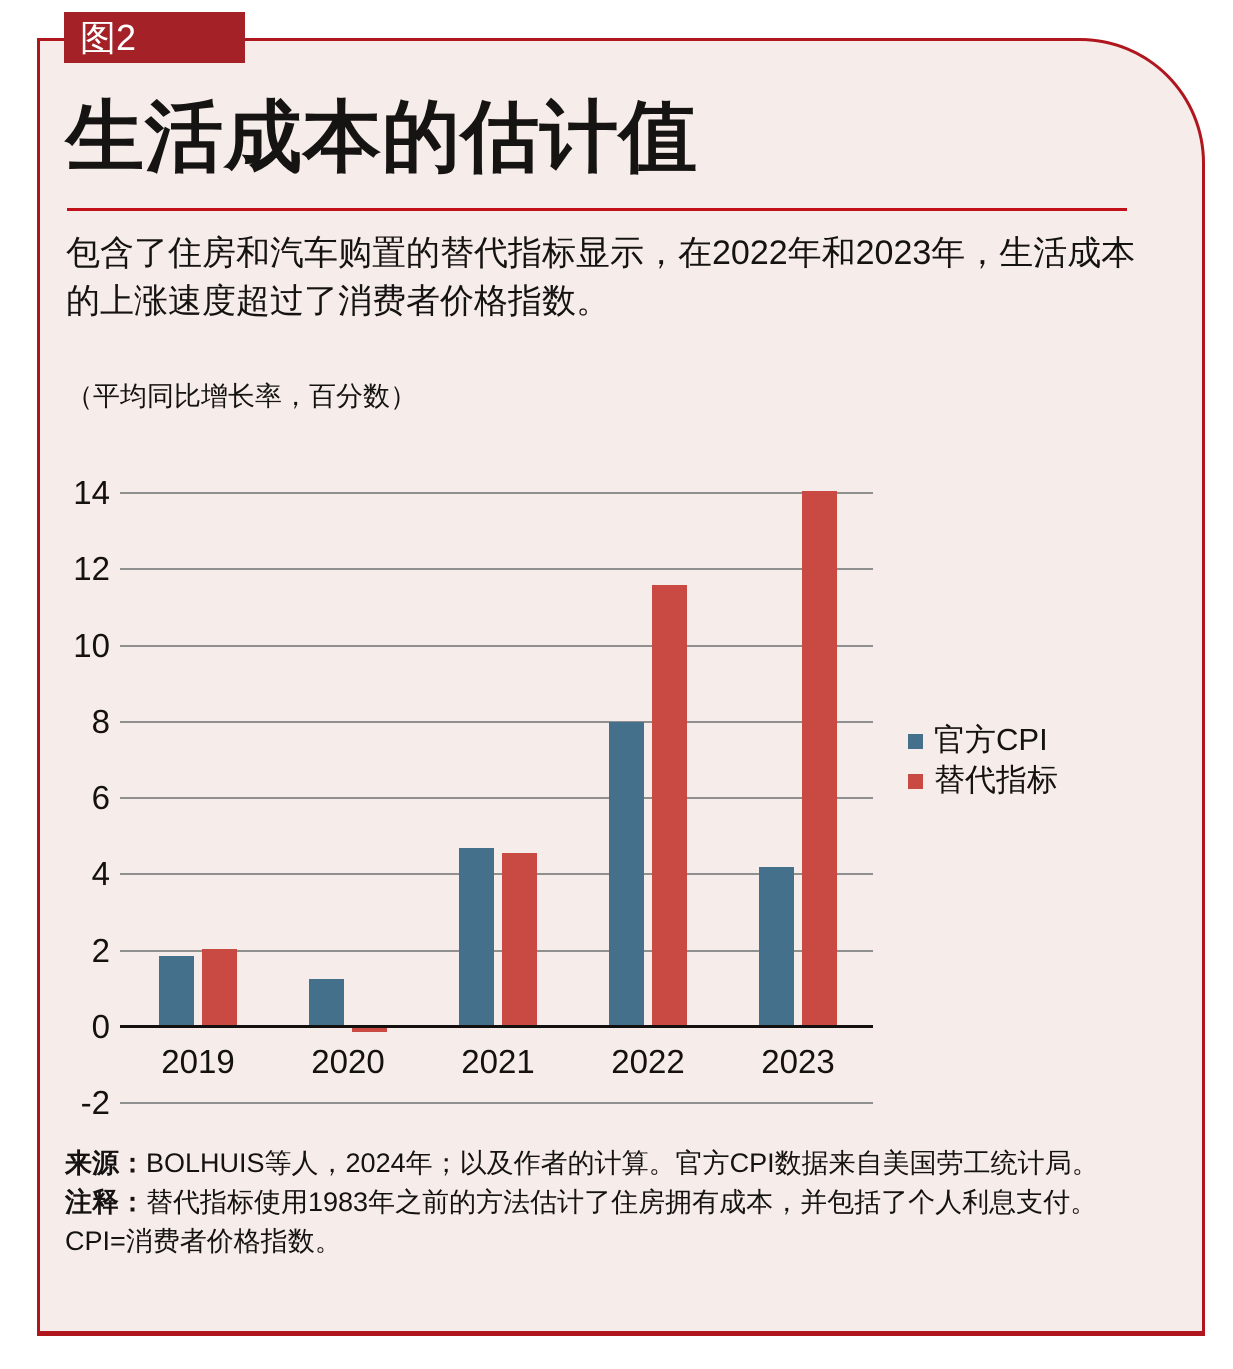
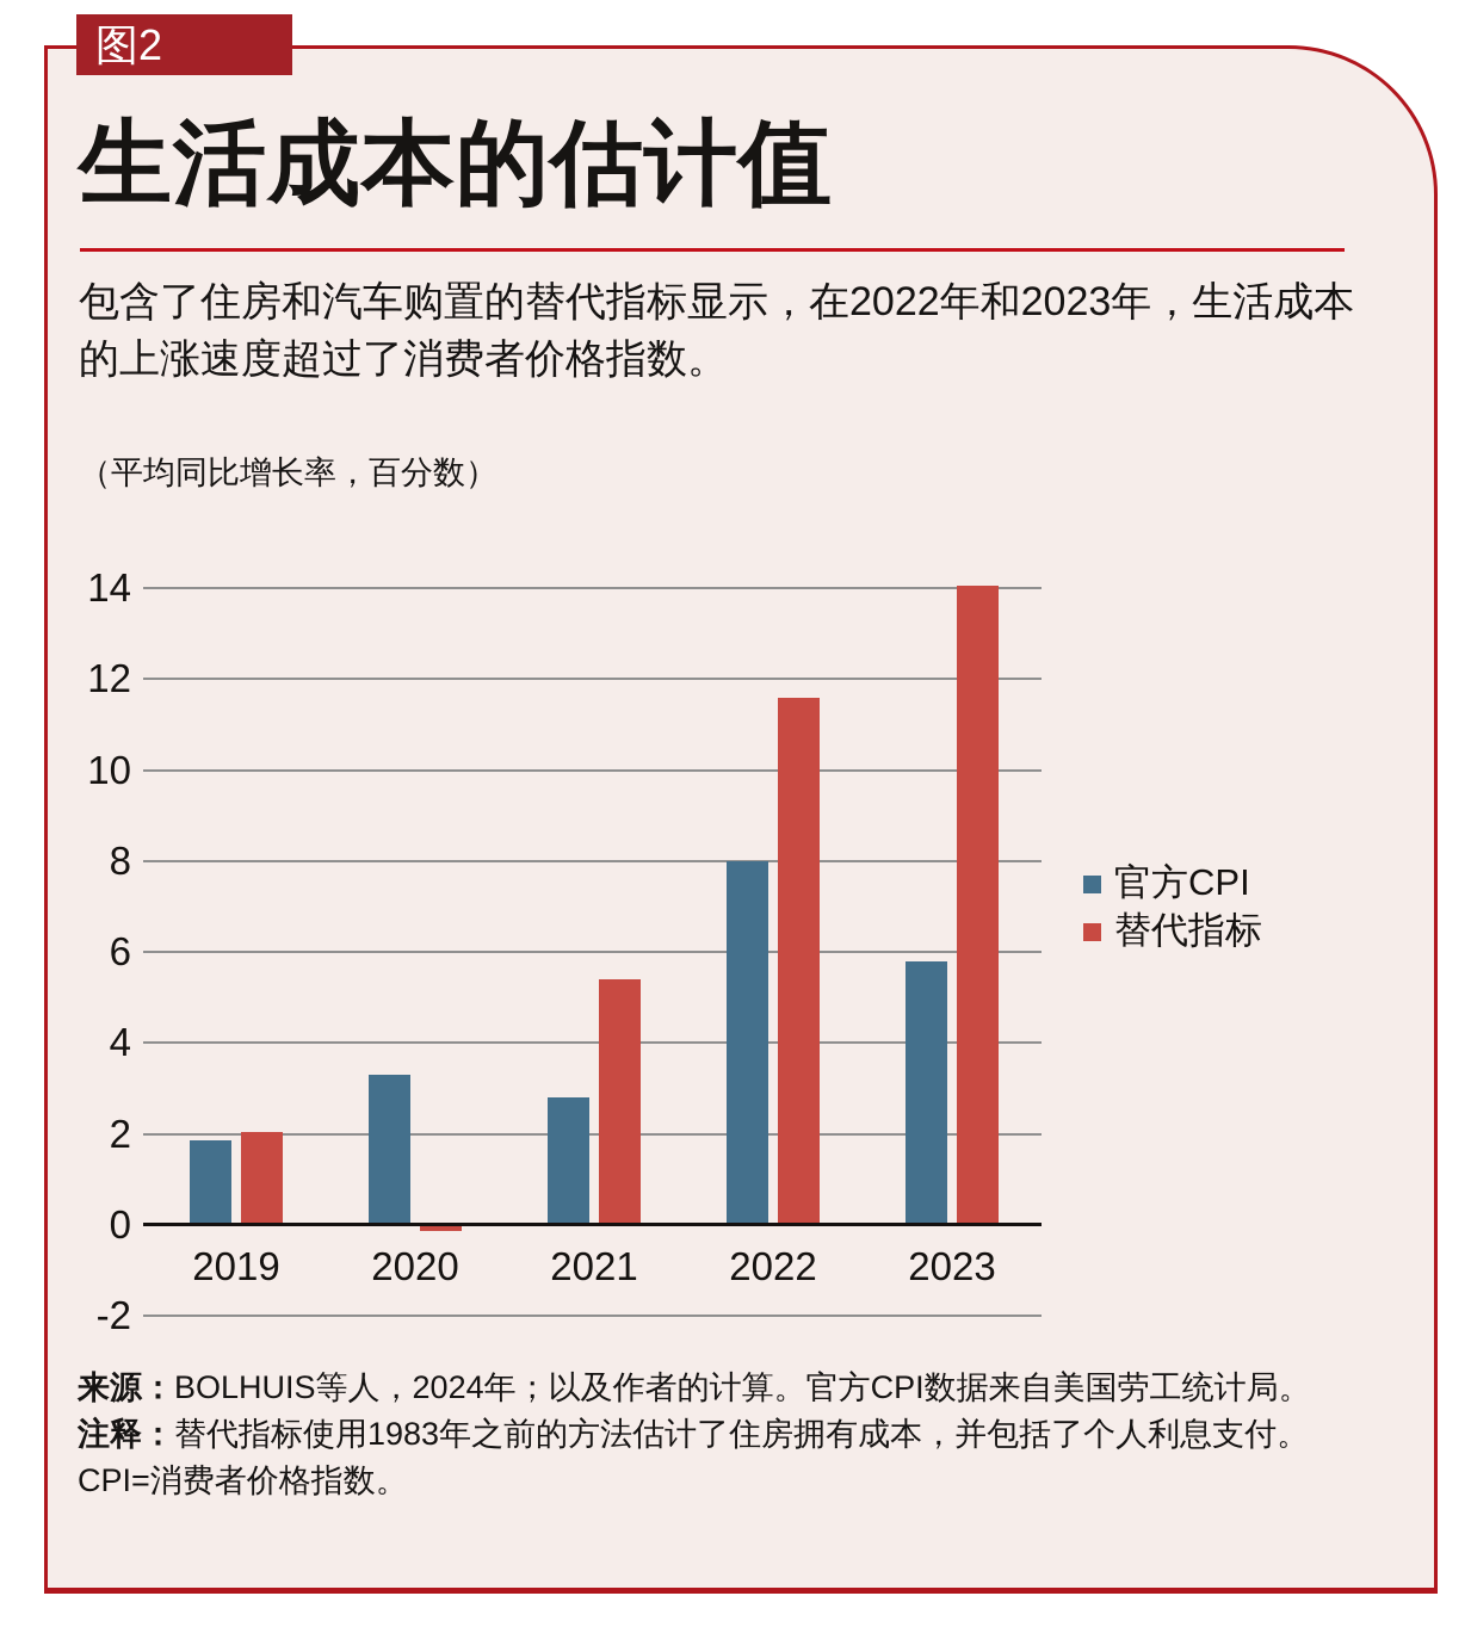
官方CPI/2020: 1.2 -> 3.3
官方CPI/2021: 4.7 -> 2.8
替代指标/2021: 4.5 -> 5.4
官方CPI/2023: 4.2 -> 5.8
